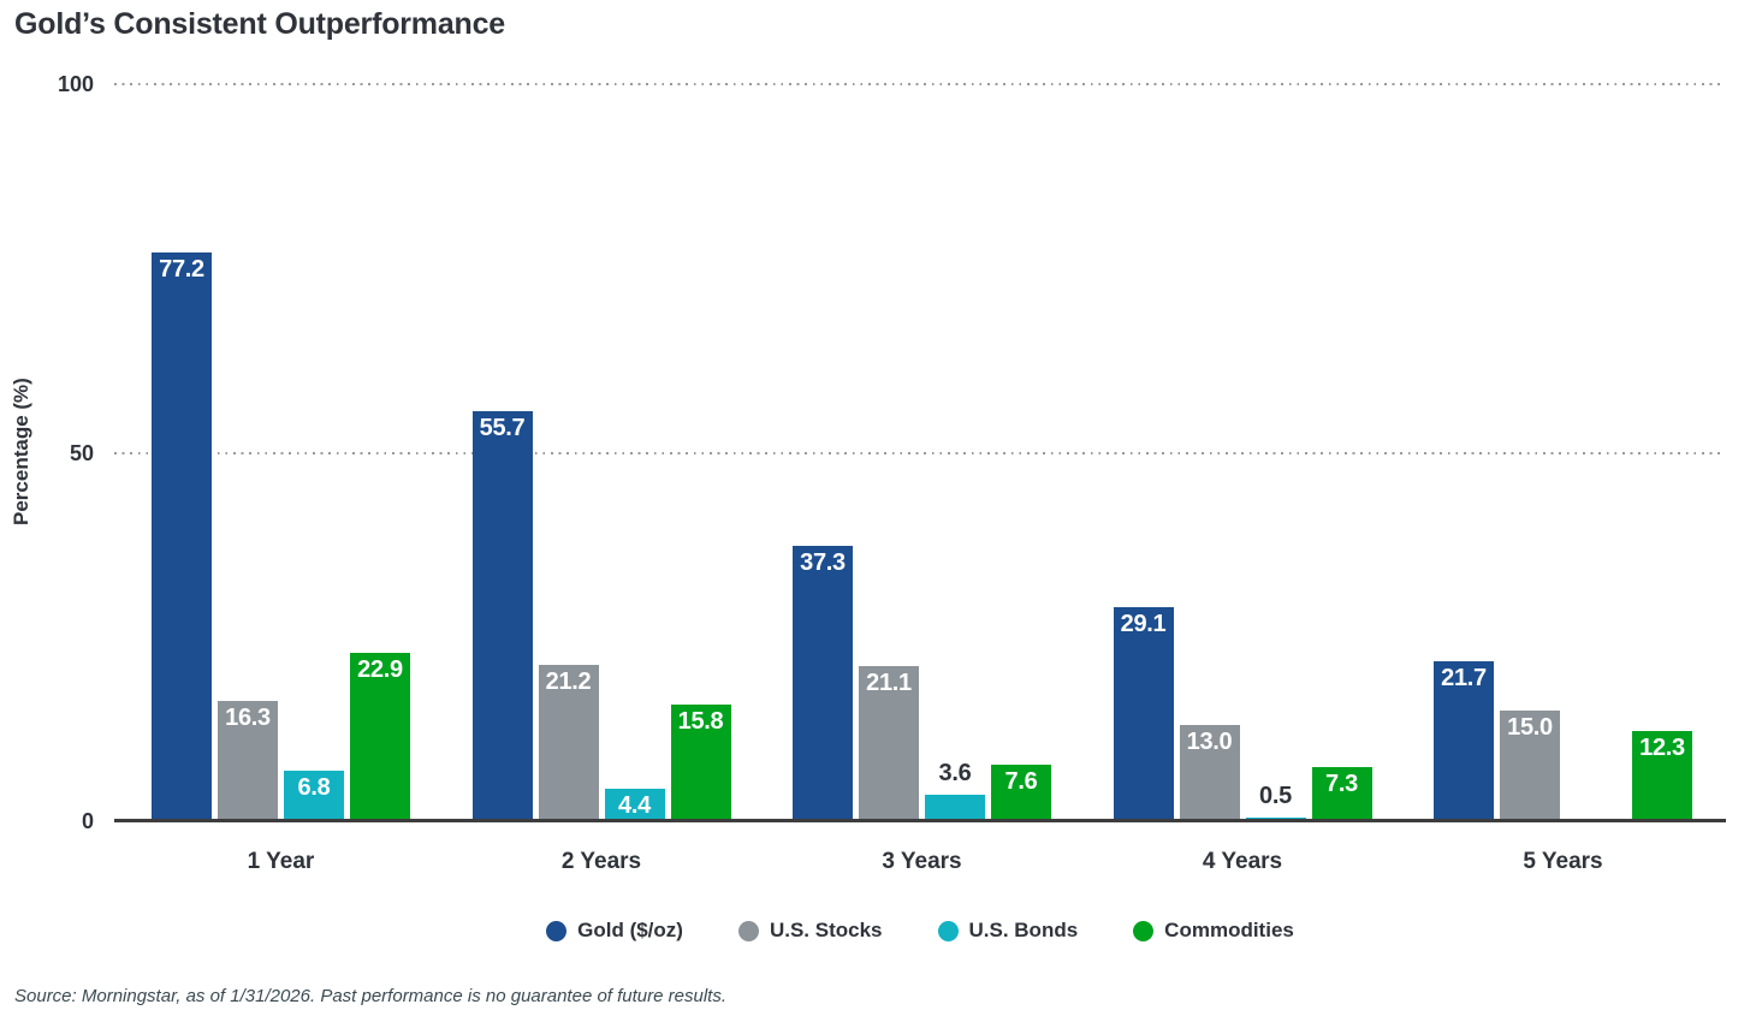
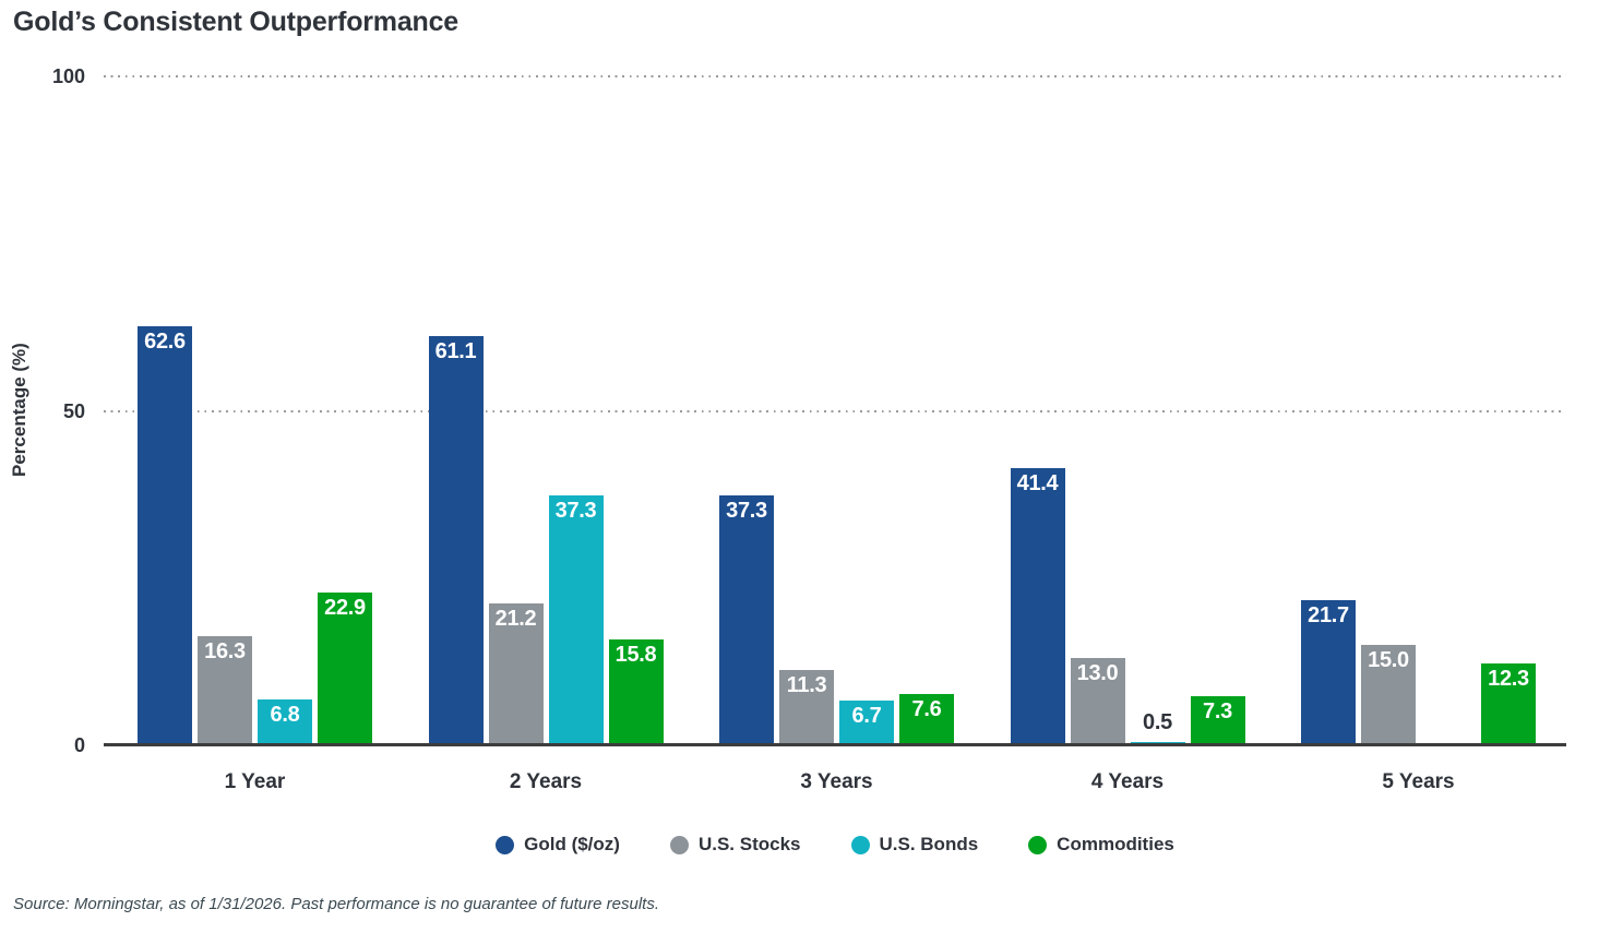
Gold ($/oz)/1 Year: 77.2 -> 62.6
Gold ($/oz)/2 Years: 55.7 -> 61.1
U.S. Bonds/2 Years: 4.4 -> 37.3
U.S. Stocks/3 Years: 21.1 -> 11.3
U.S. Bonds/3 Years: 3.6 -> 6.7
Gold ($/oz)/4 Years: 29.1 -> 41.4
